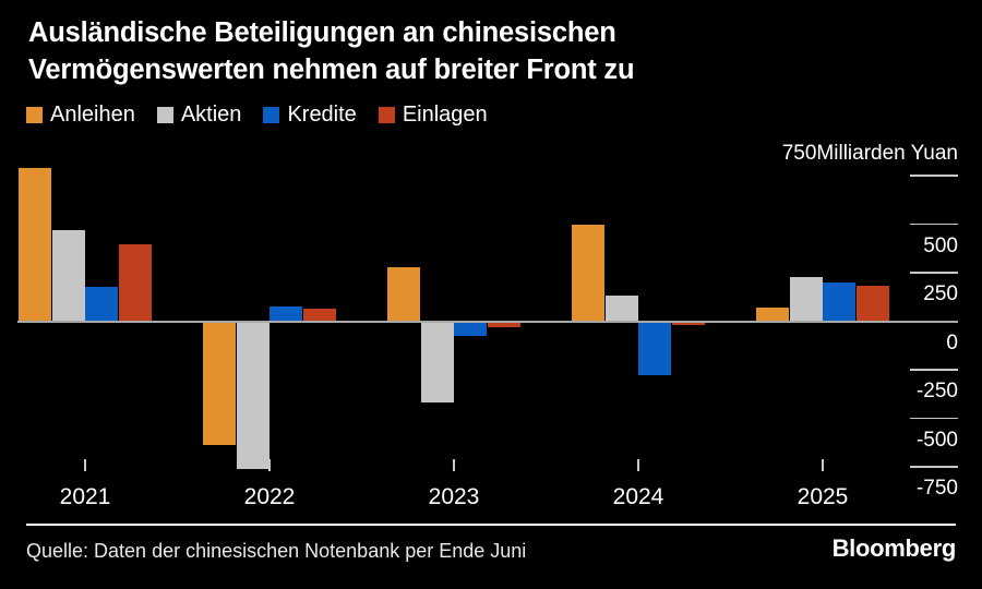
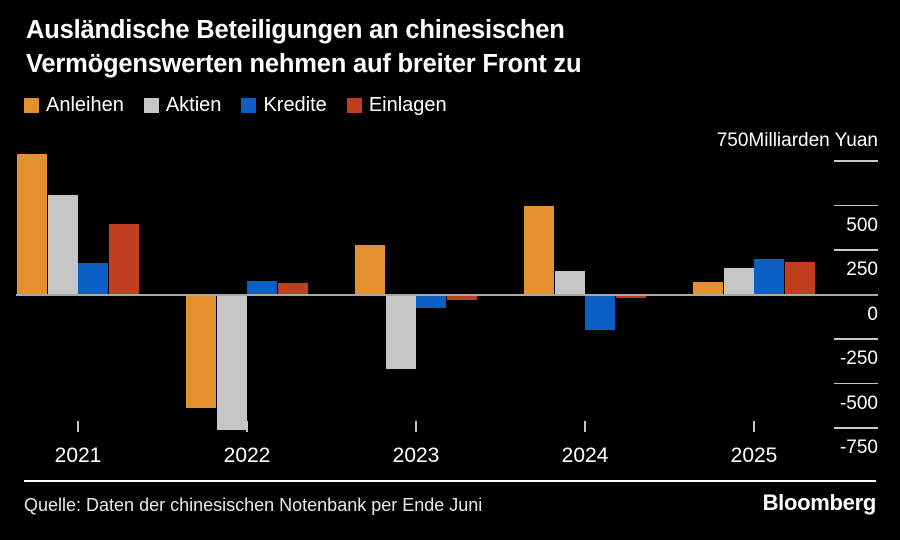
Aktien/2021: 470 -> 560
Kredite/2024: -280 -> -200
Aktien/2025: 230 -> 150
